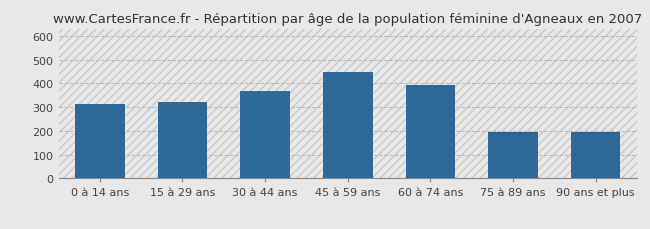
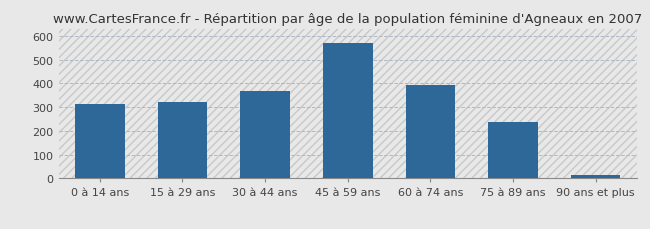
45 à 59 ans: 450 -> 570
75 à 89 ans: 195 -> 239
90 ans et plus: 195 -> 14
